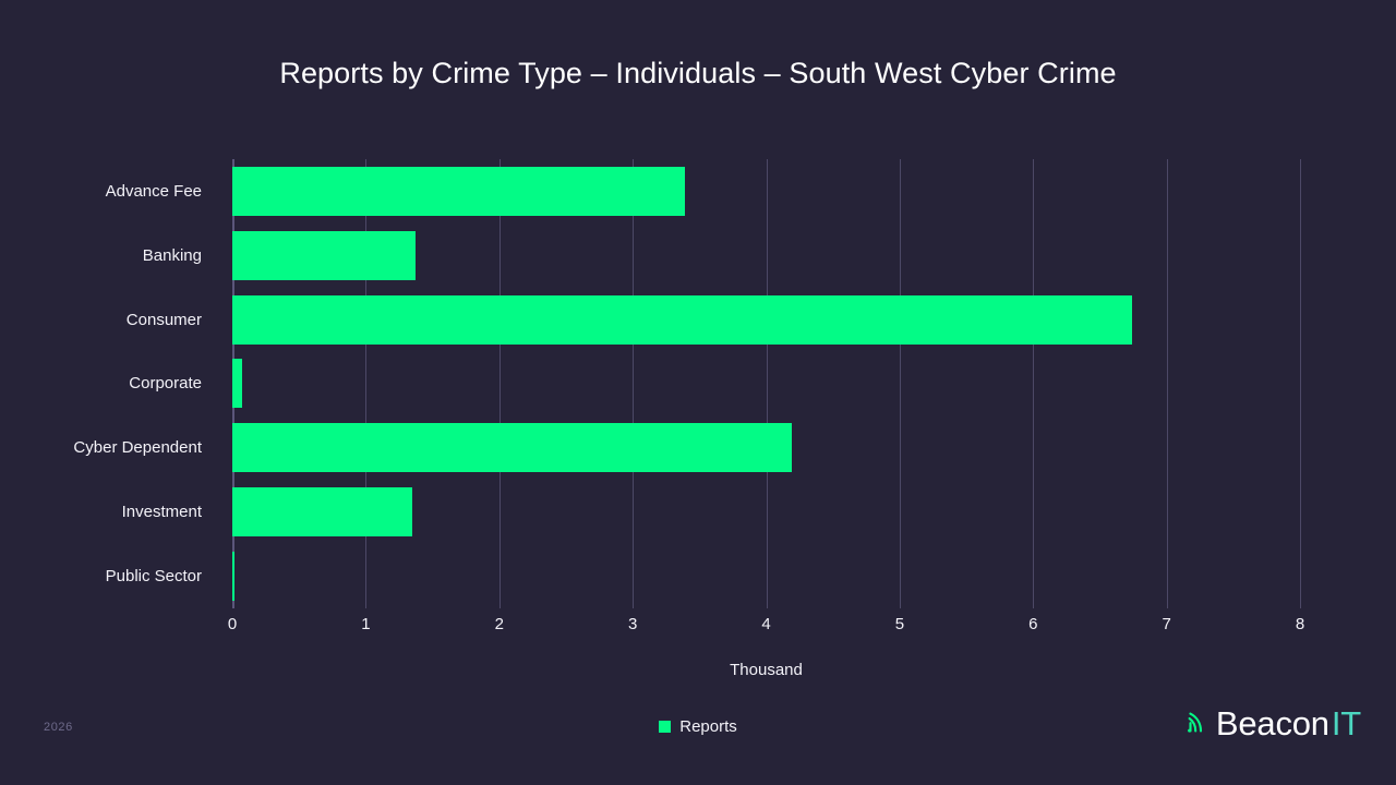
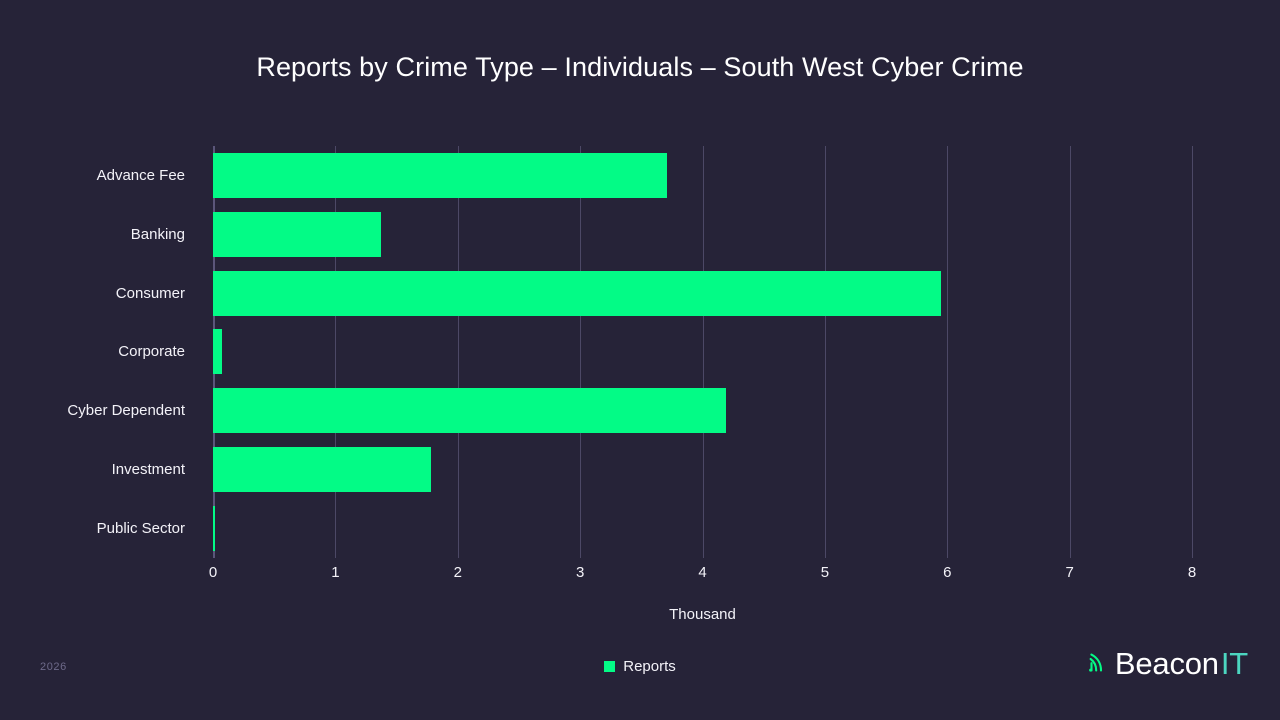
Advance Fee: 3.39 -> 3.71
Consumer: 6.74 -> 5.95
Investment: 1.35 -> 1.78
